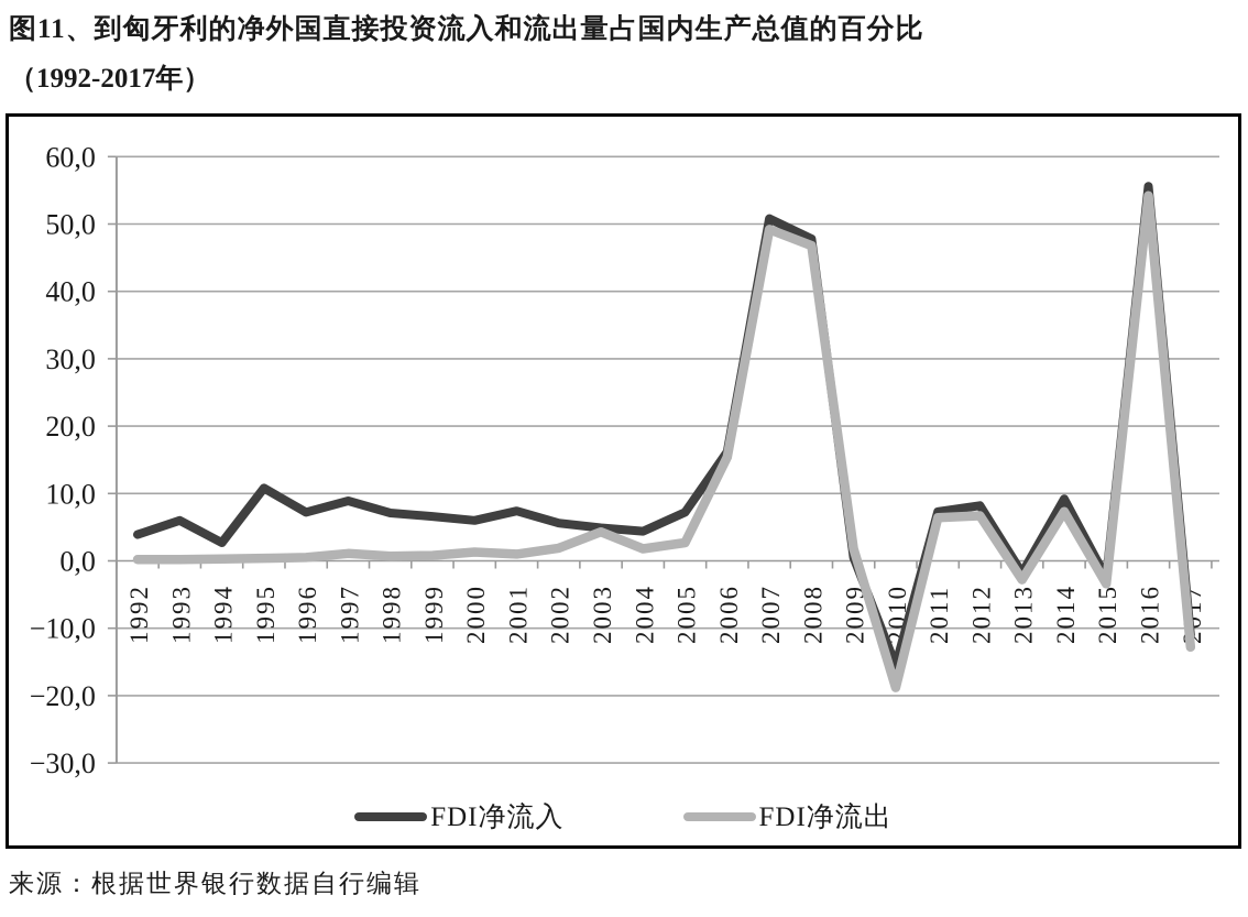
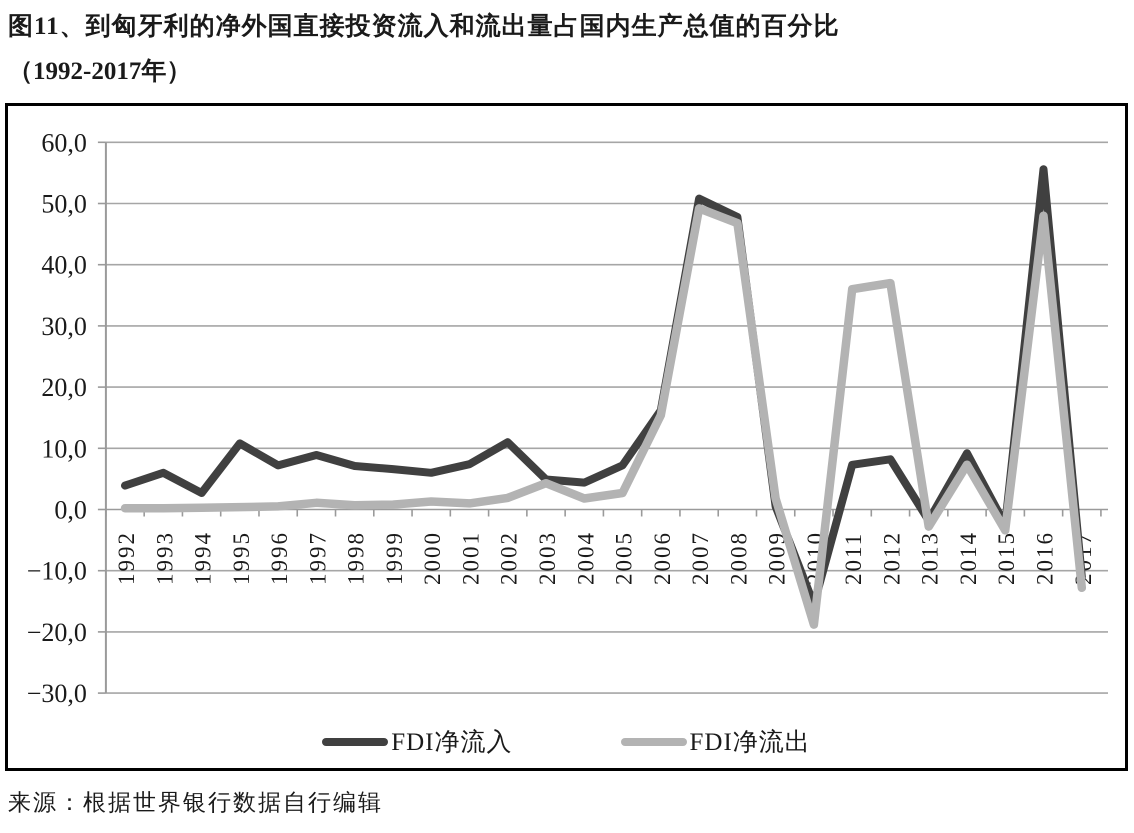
FDI净流入/2002: 6 -> 11
FDI净流出/2011: 6 -> 36
FDI净流出/2012: 7 -> 37
FDI净流出/2016: 54 -> 48
